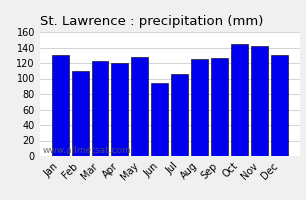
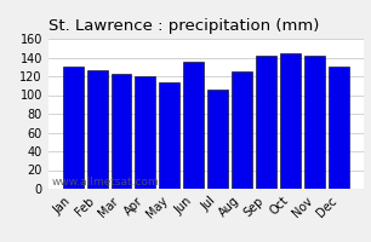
Feb: 110 -> 126
May: 128 -> 114
Jun: 94 -> 136
Sep: 126 -> 142
